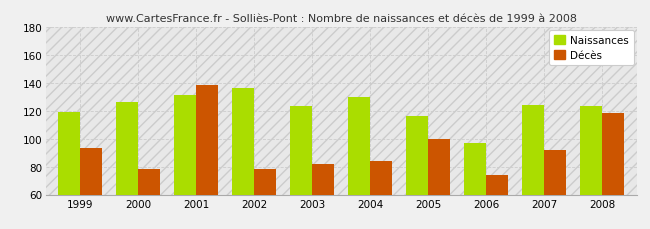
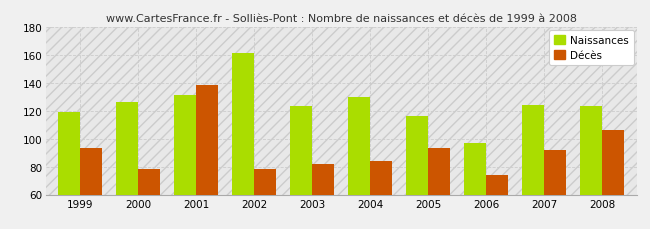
Naissances/2002: 136 -> 161
Décès/2005: 100 -> 93
Décès/2008: 118 -> 106
